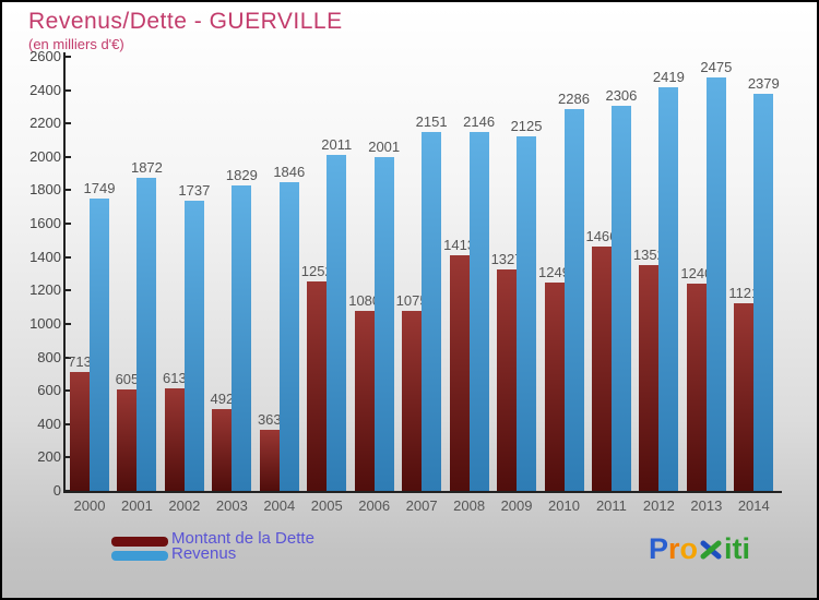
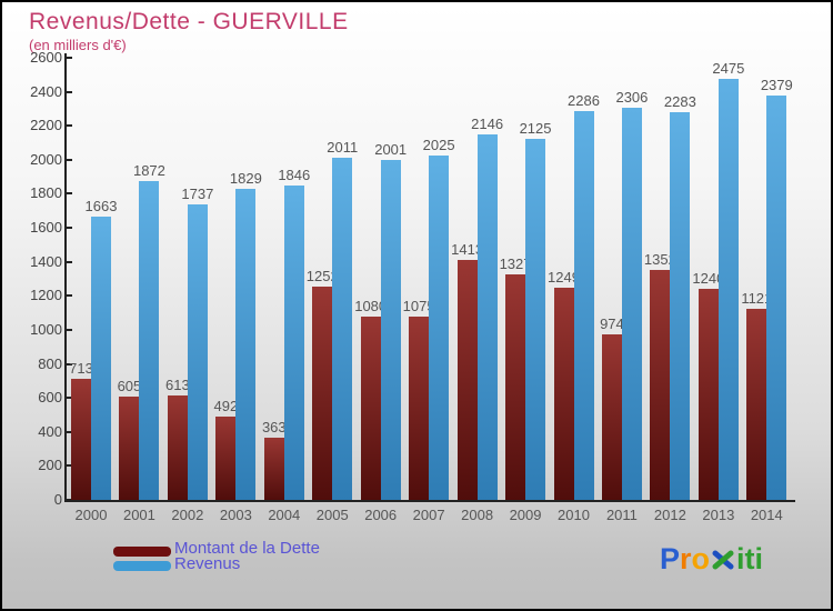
Revenus/2000: 1749 -> 1663
Revenus/2007: 2151 -> 2025
Montant de la Dette/2011: 1466 -> 974
Revenus/2012: 2419 -> 2283
